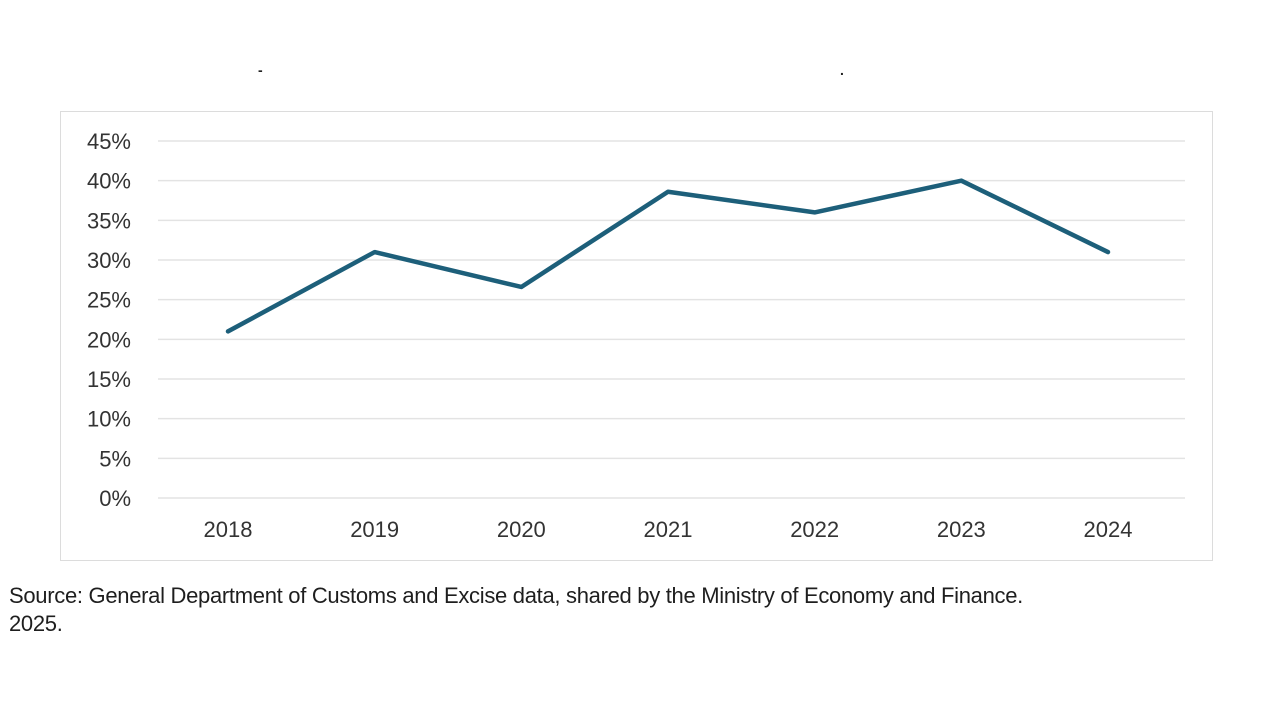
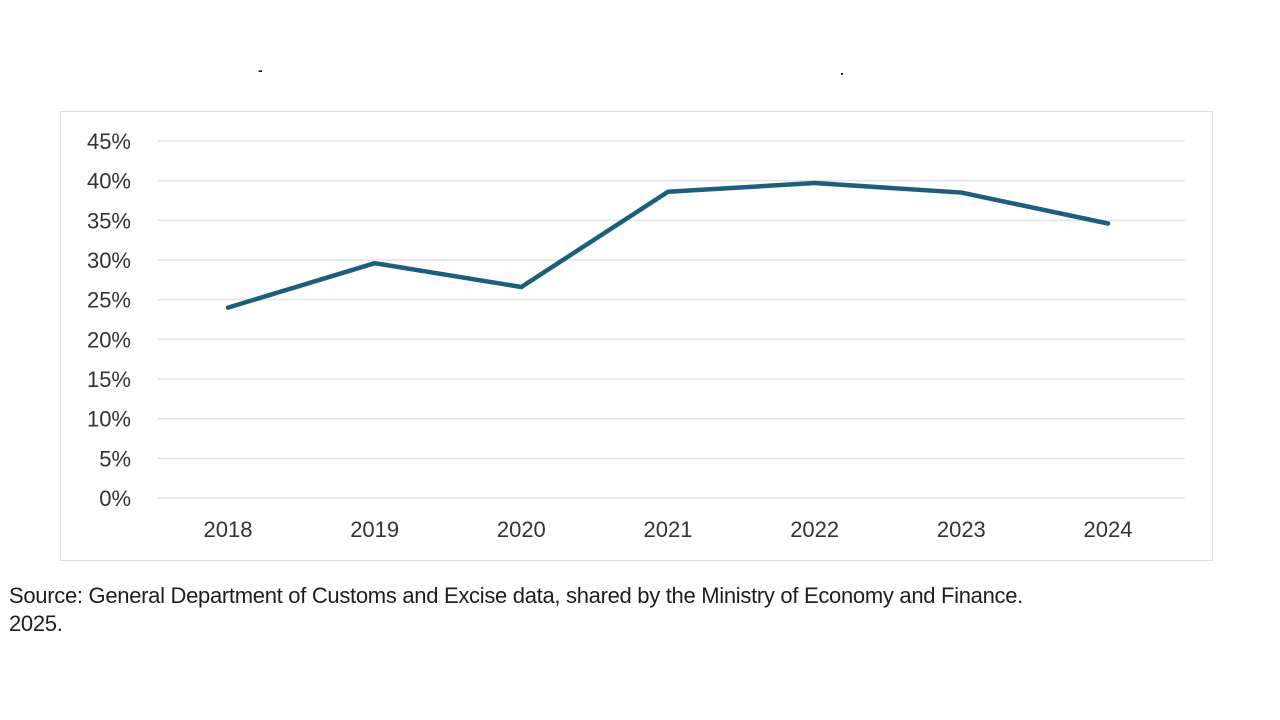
2018: 21% -> 24%
2019: 31% -> 30%
2022: 36% -> 40%
2023: 40% -> 38%
2024: 31% -> 35%
